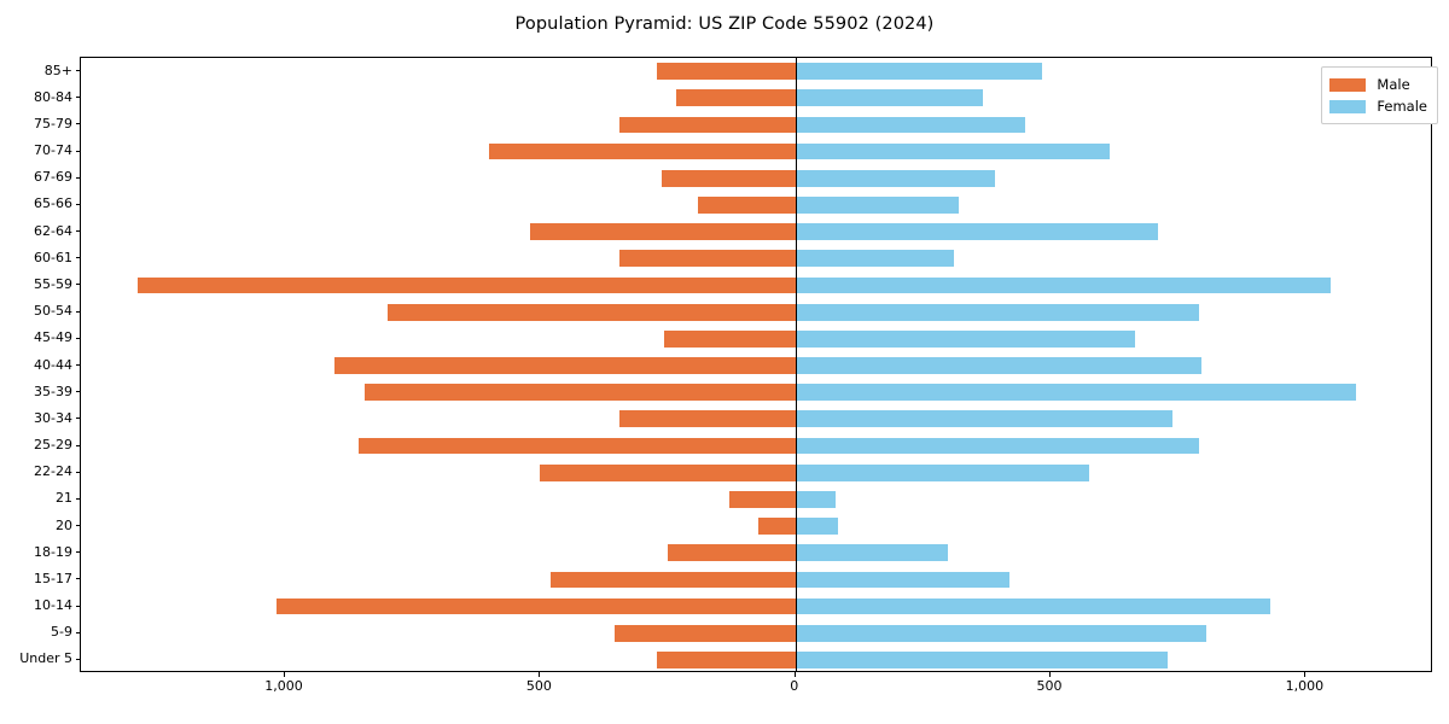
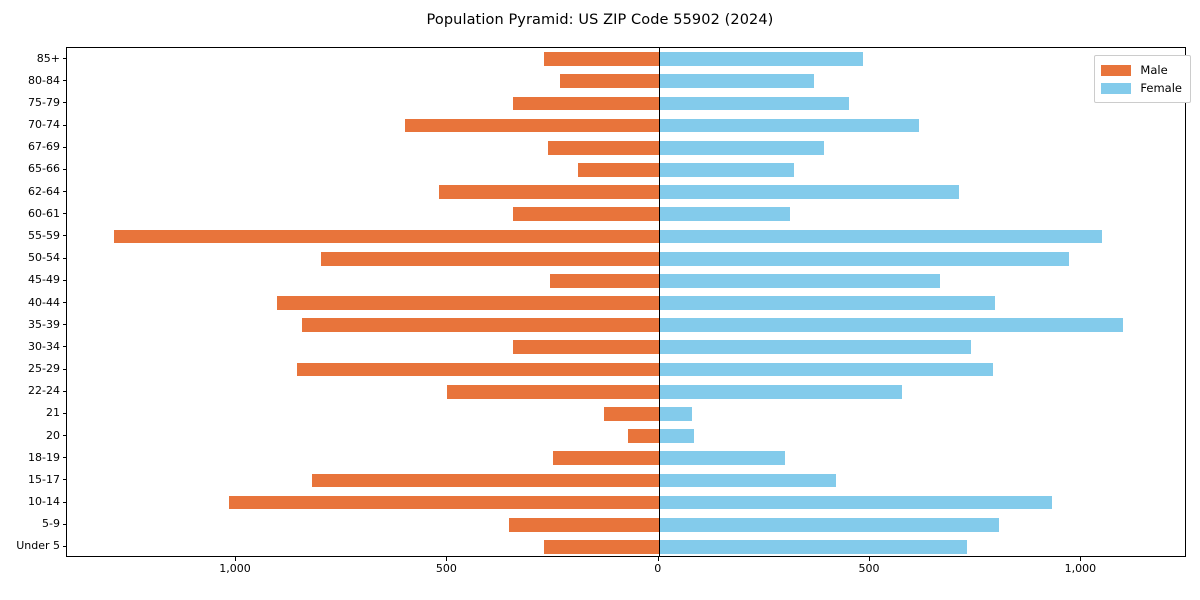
Female/50-54: 790 -> 970
Male/15-17: 480 -> 820
